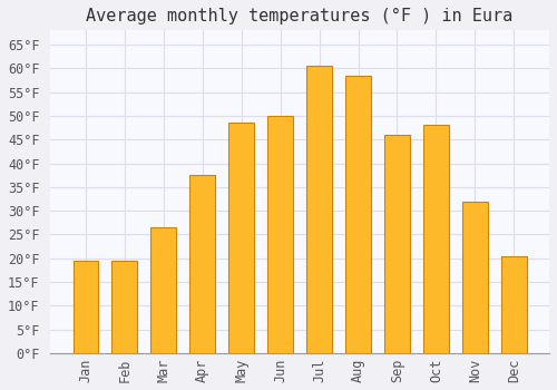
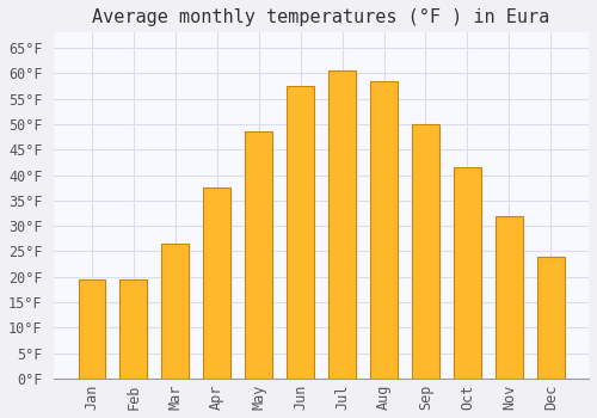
Jun: 50.0°F -> 57.5°F
Sep: 46.0°F -> 50.0°F
Oct: 48.0°F -> 41.5°F
Dec: 20.5°F -> 24.0°F
